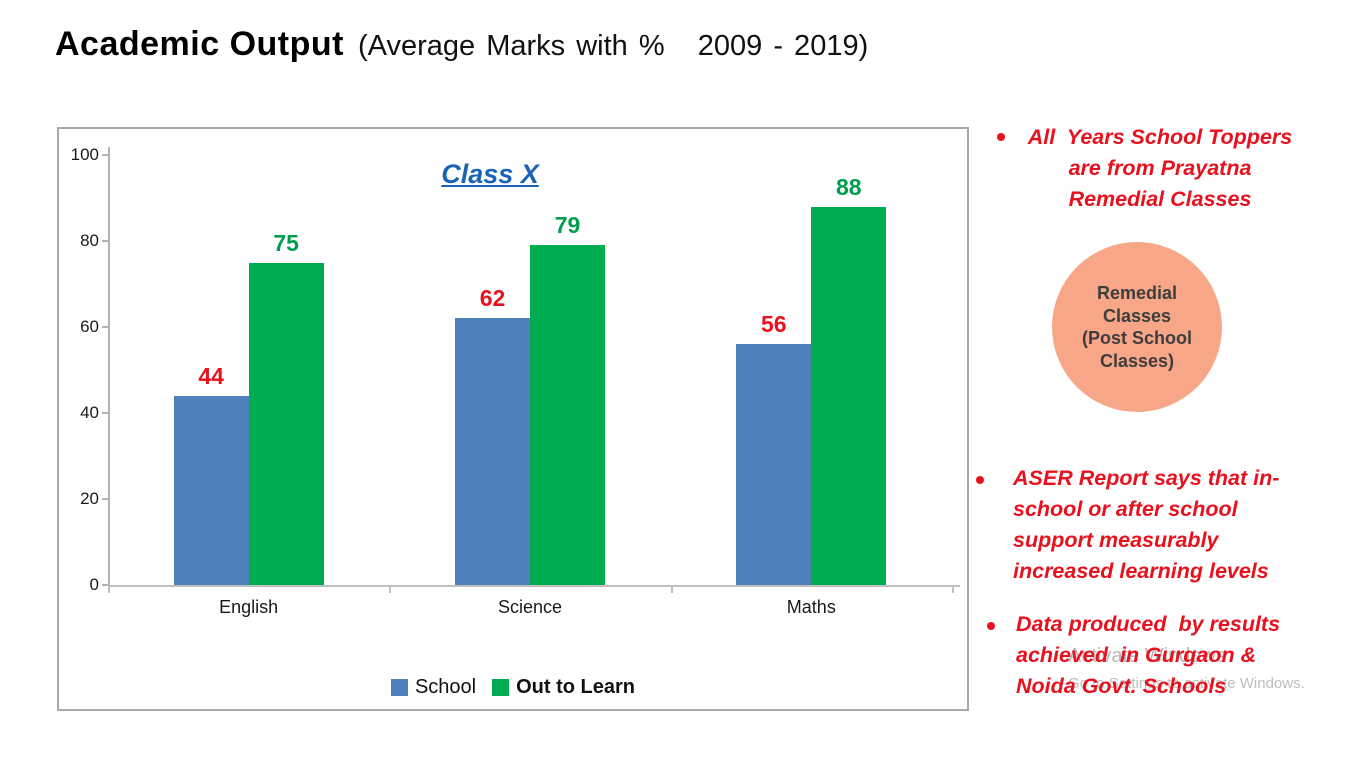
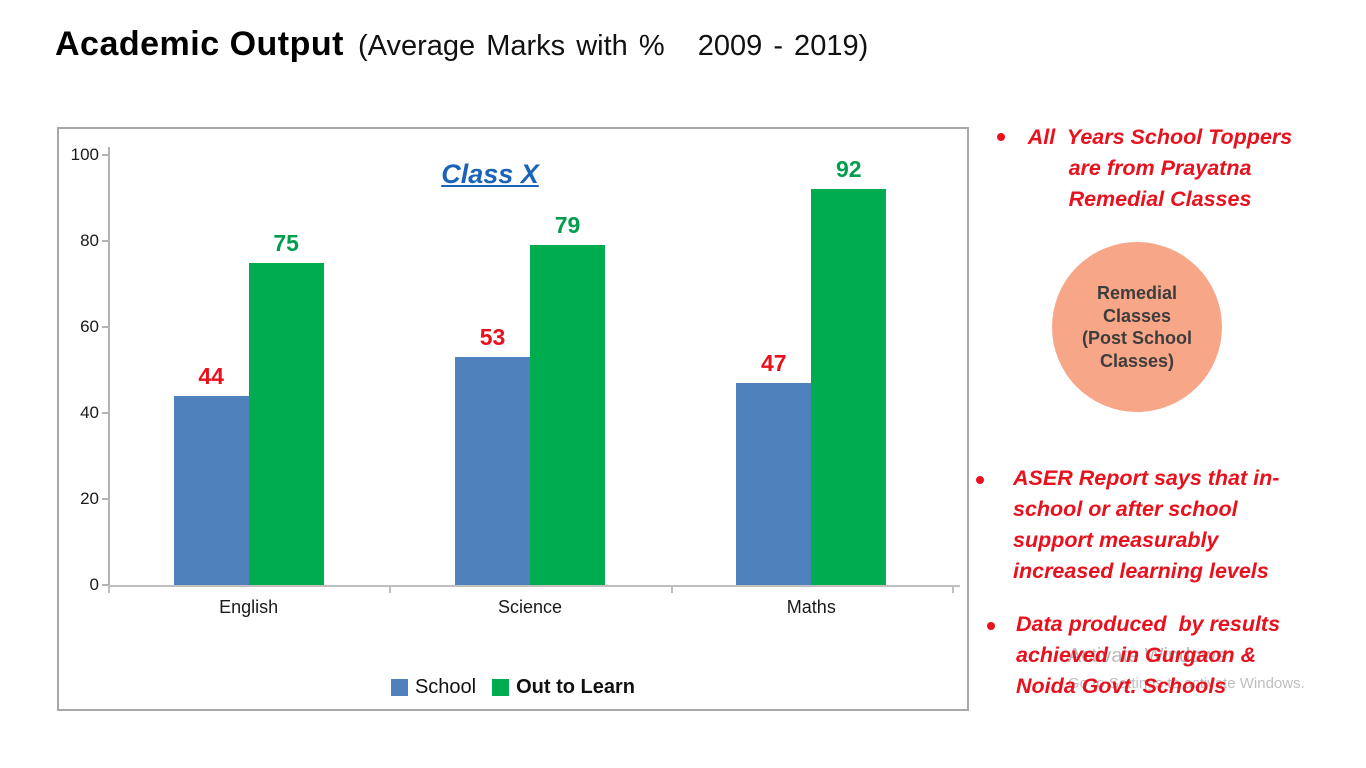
School/Science: 62 -> 53
School/Maths: 56 -> 47
Out to Learn/Maths: 88 -> 92
